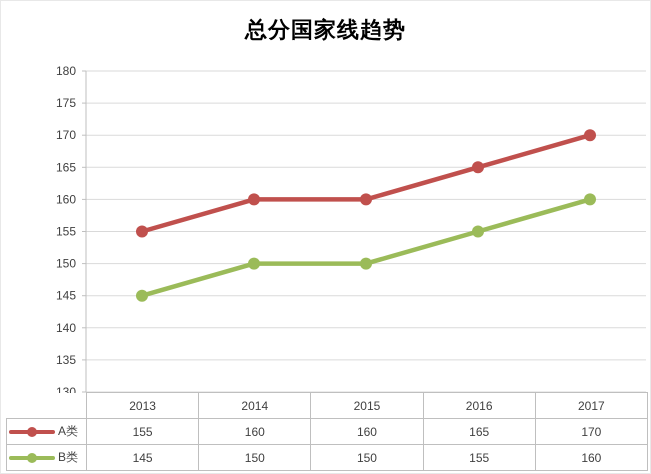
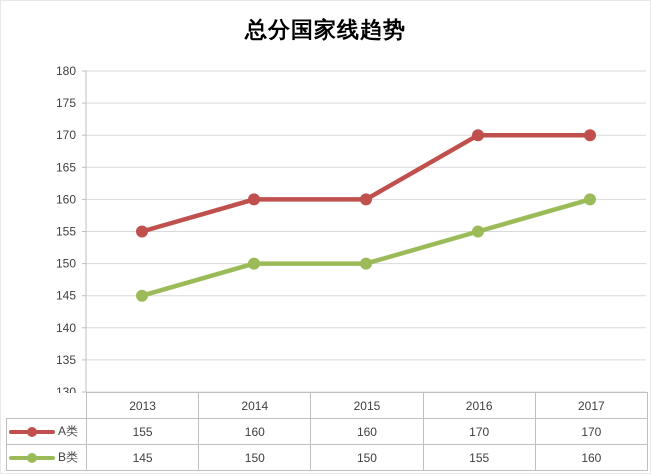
A类/2016: 165 -> 170
